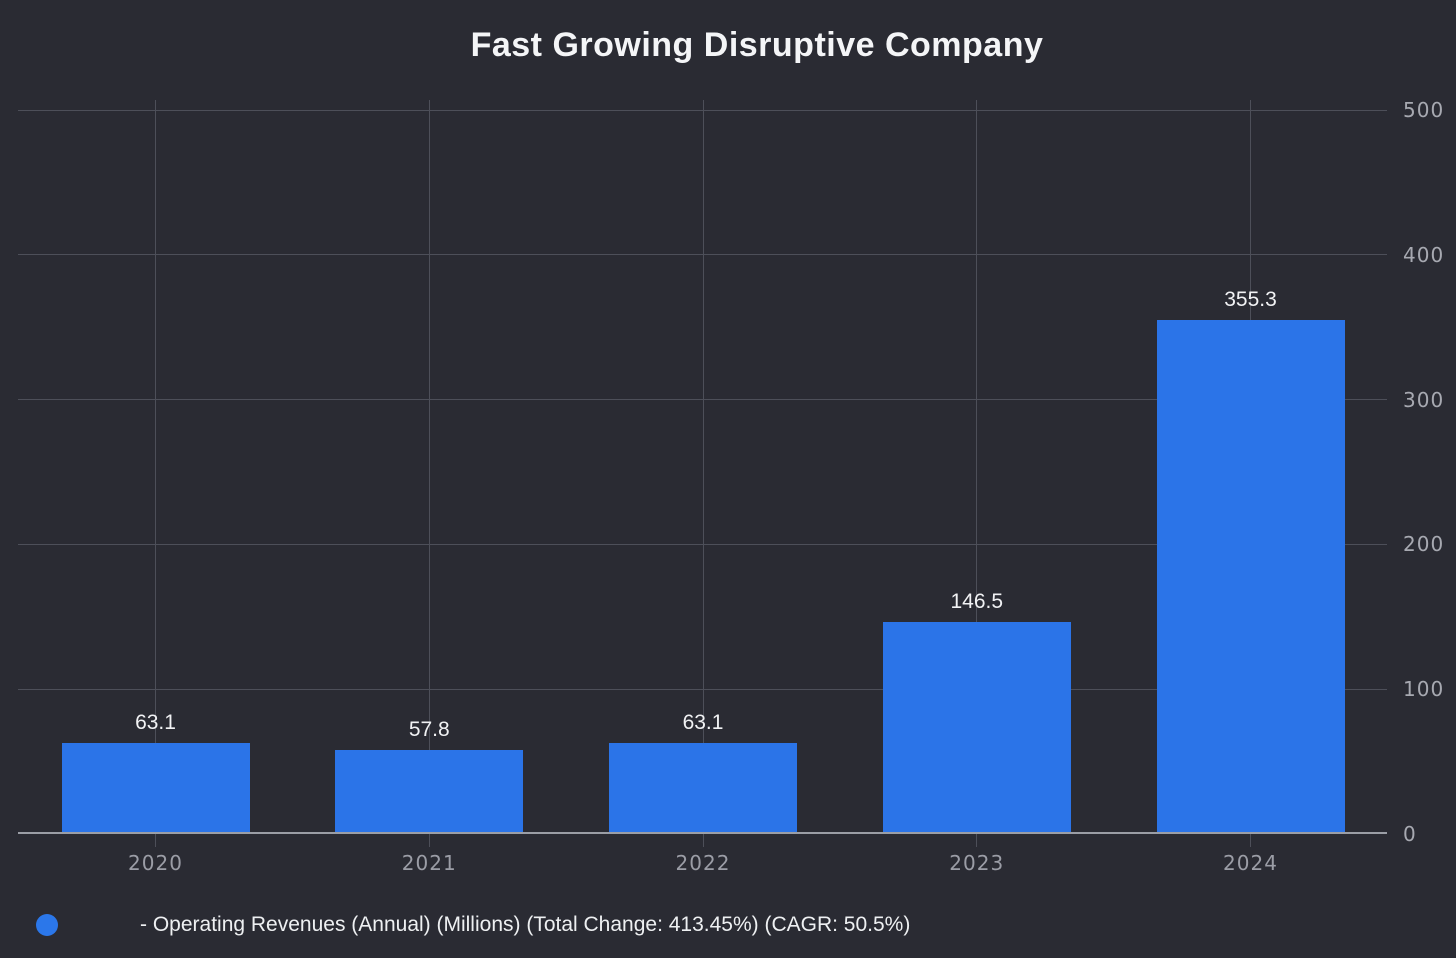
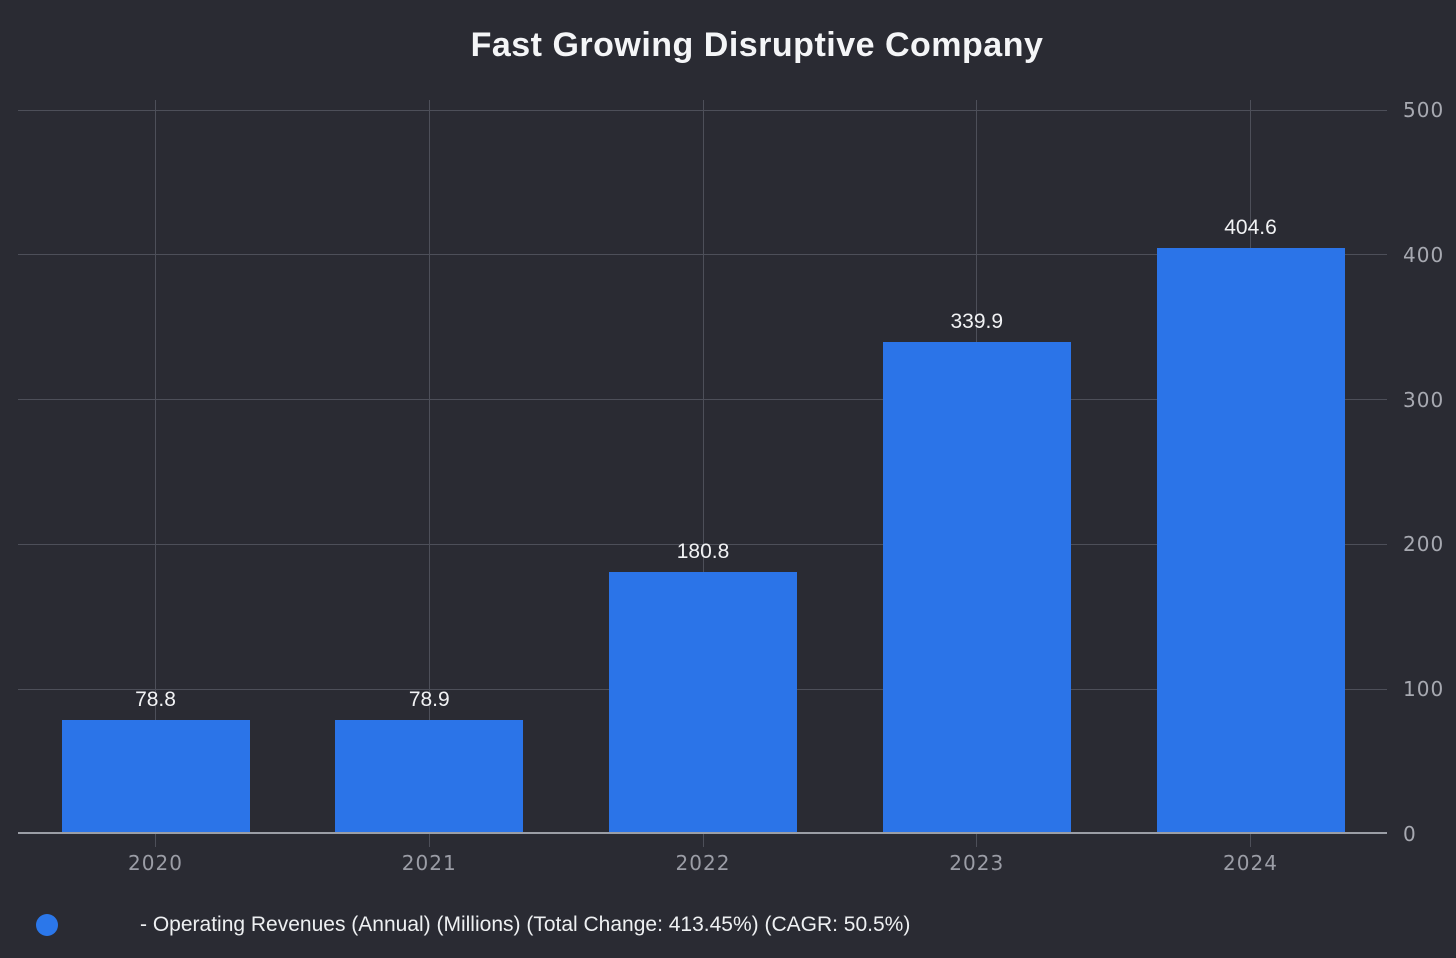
2020: 63.1 -> 78.8
2021: 57.8 -> 78.9
2022: 63.1 -> 180.8
2023: 146.5 -> 339.9
2024: 355.3 -> 404.6
